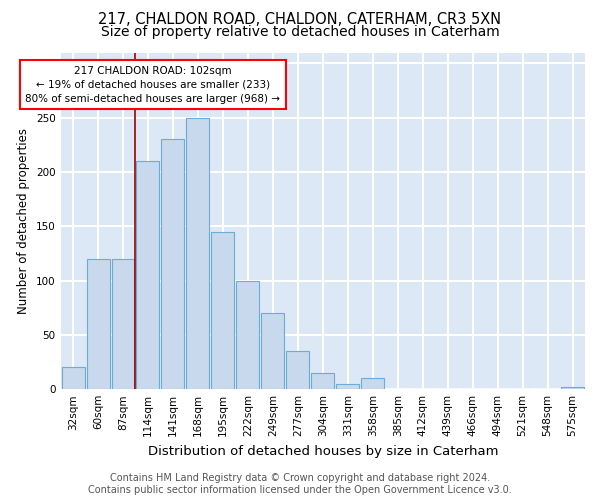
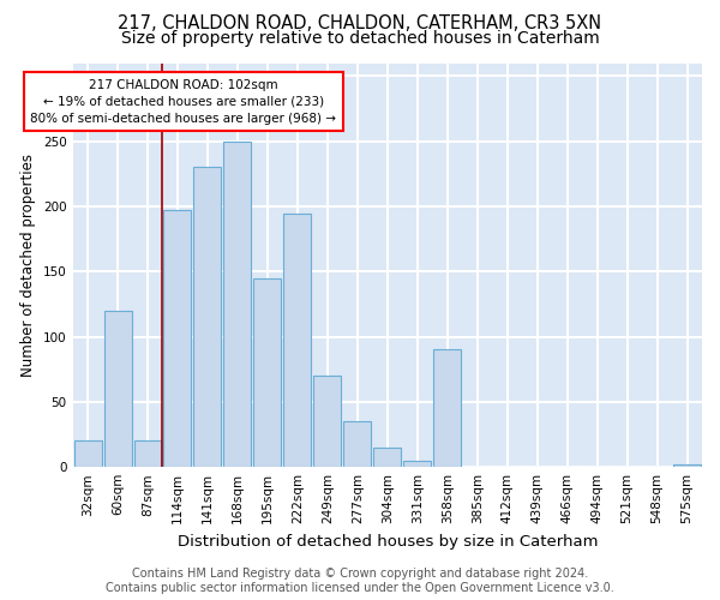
87sqm: 120 -> 20
114sqm: 210 -> 197
222sqm: 100 -> 194
358sqm: 10 -> 90
